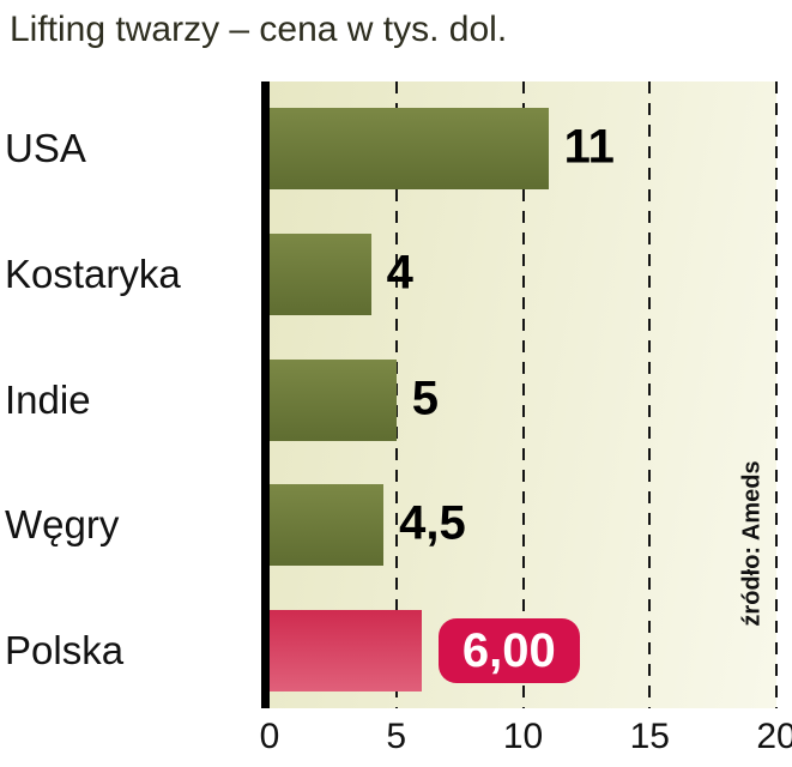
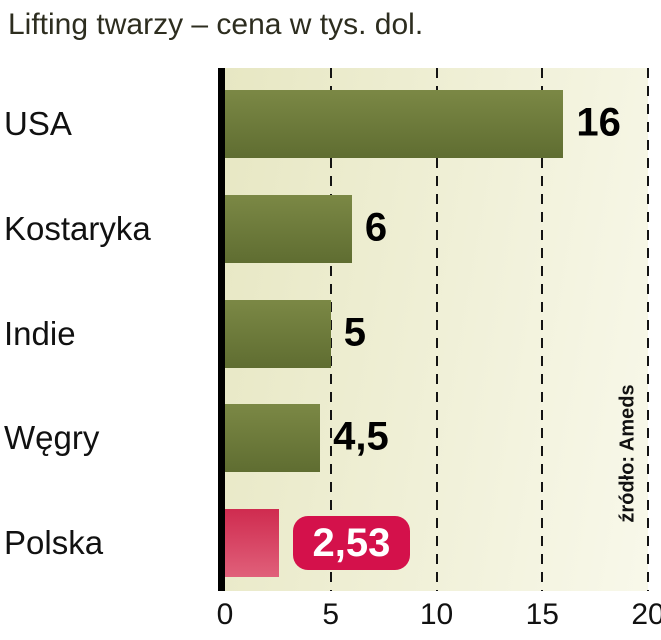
USA: 11 -> 16
Kostaryka: 4 -> 6
Polska: 6,00 -> 2,53
